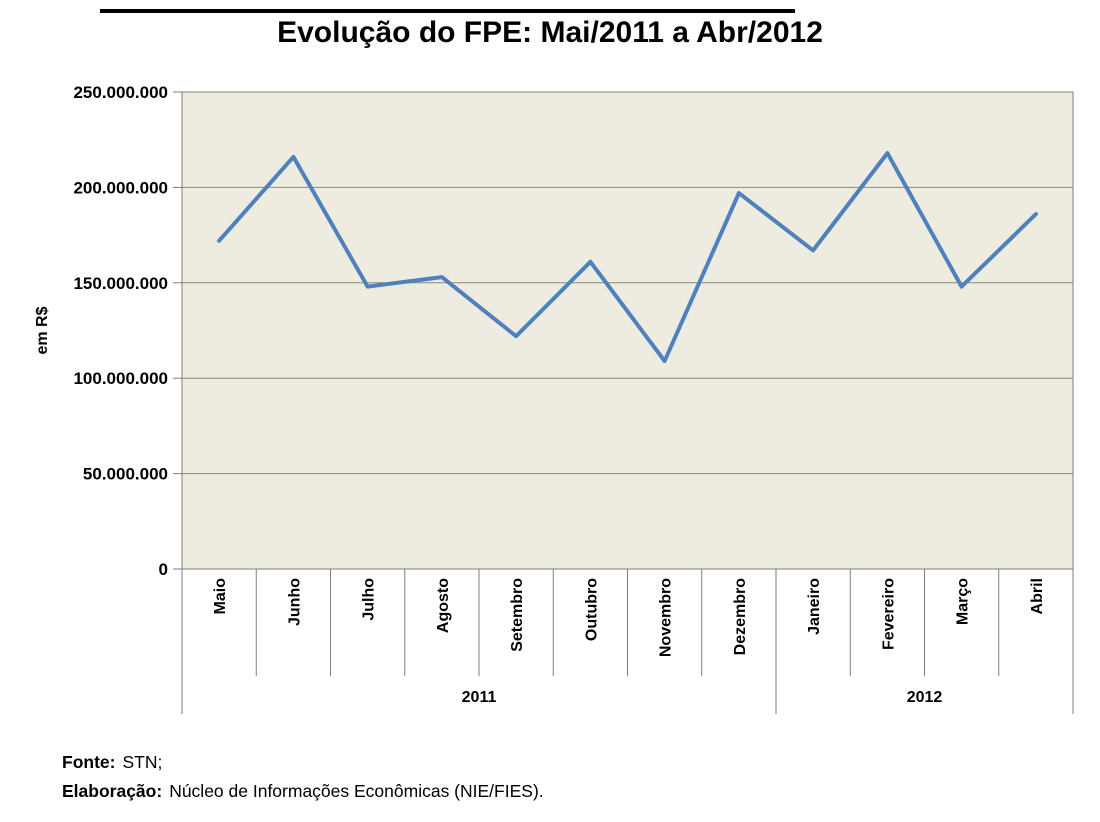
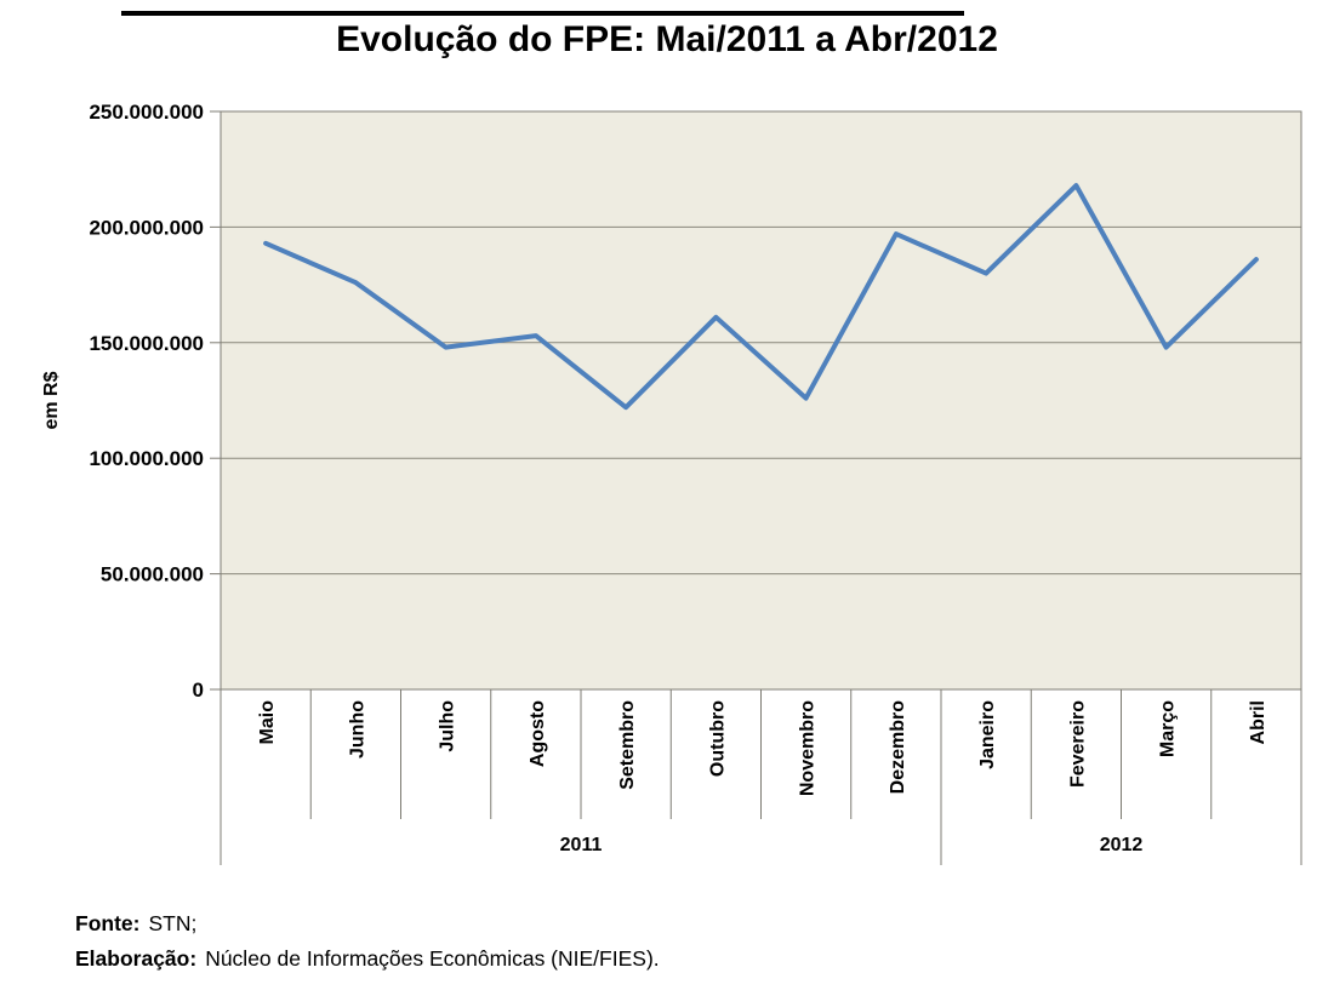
Maio: 172000000 -> 193000000
Junho: 216000000 -> 176000000
Novembro: 109000000 -> 126000000
Janeiro: 167000000 -> 180000000
